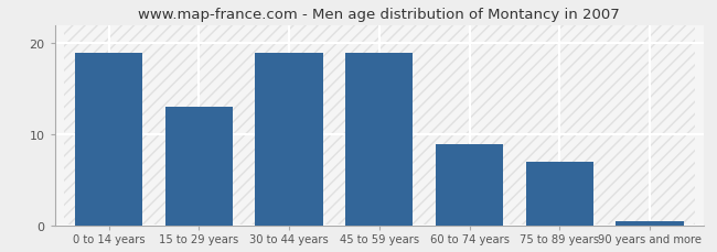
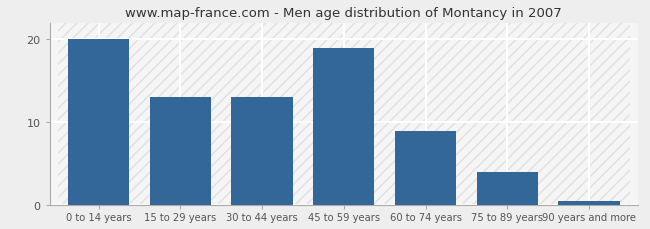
0 to 14 years: 19.0 -> 20.0
30 to 44 years: 19.0 -> 13.0
75 to 89 years: 7.0 -> 4.0
